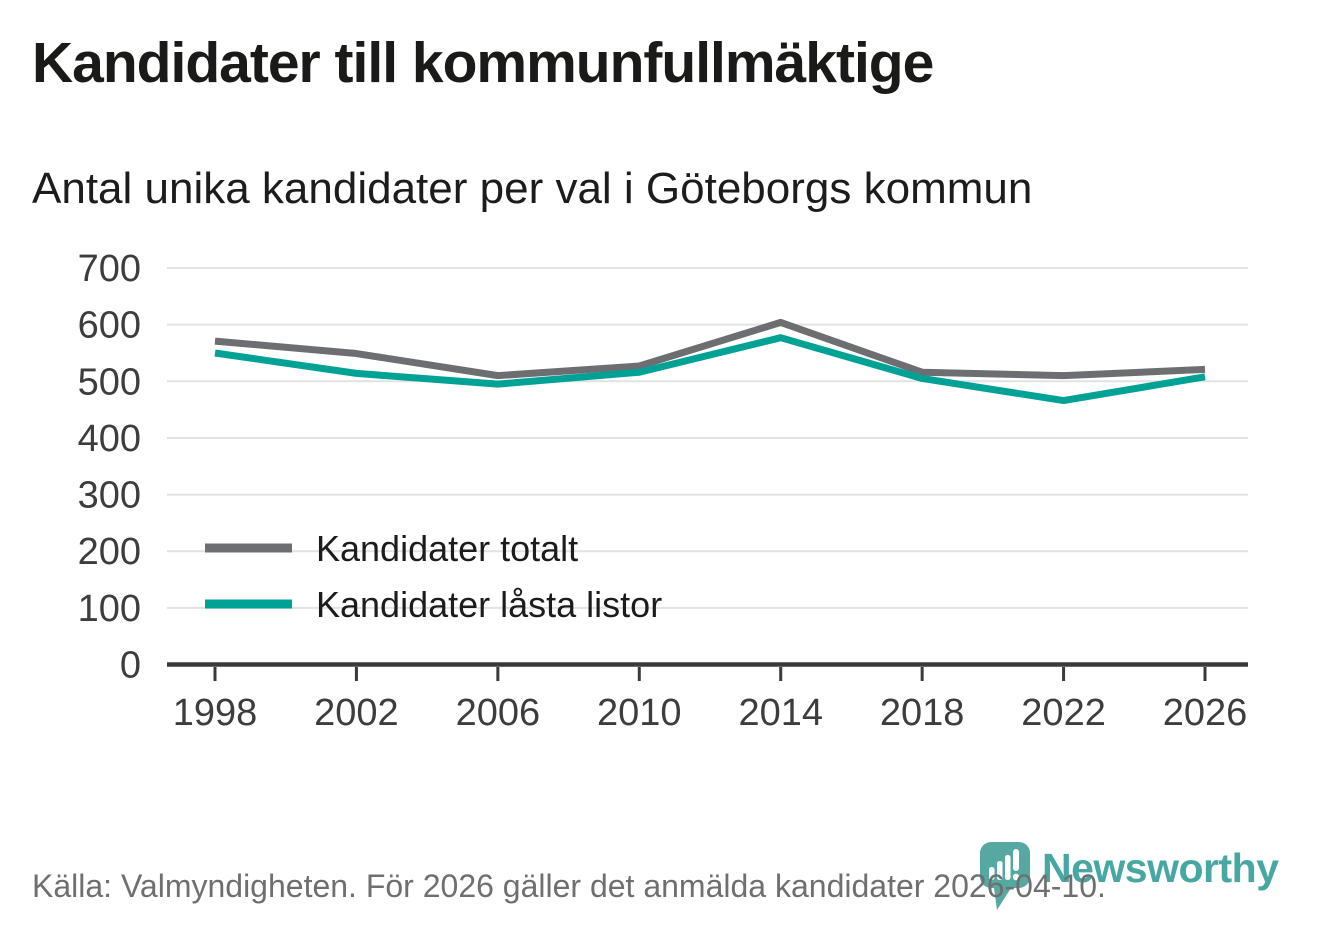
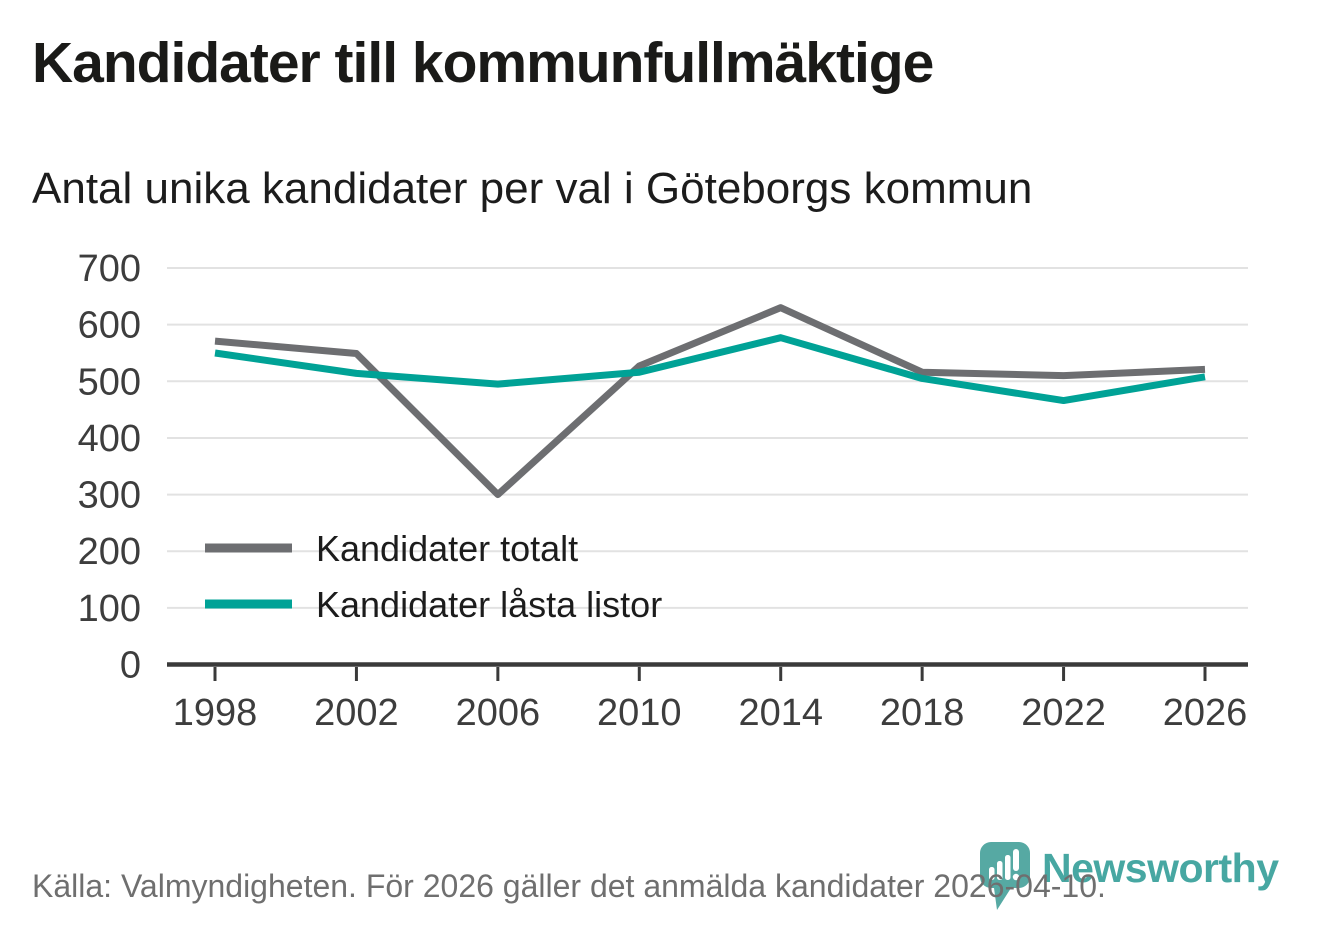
Kandidater totalt/2006: 510 -> 300
Kandidater totalt/2014: 600 -> 630
